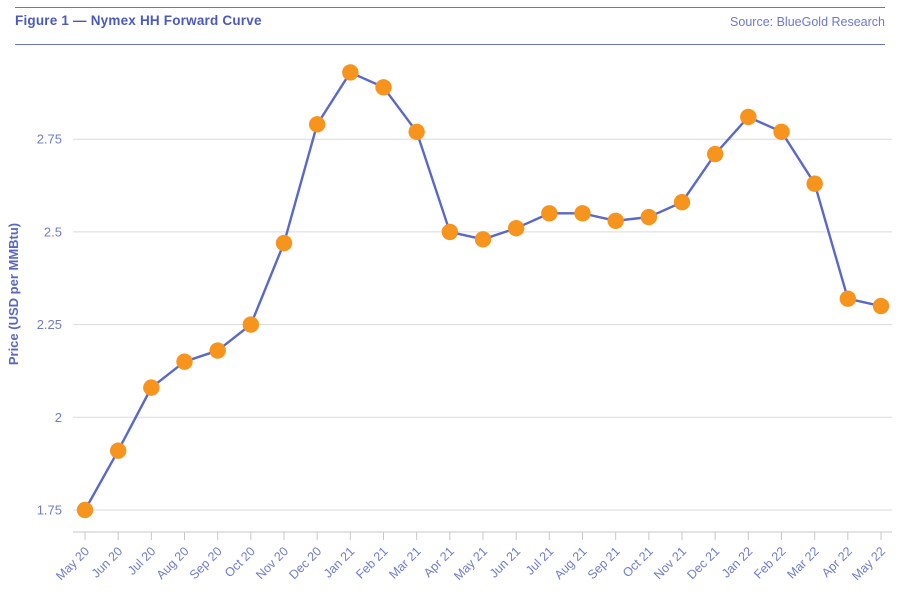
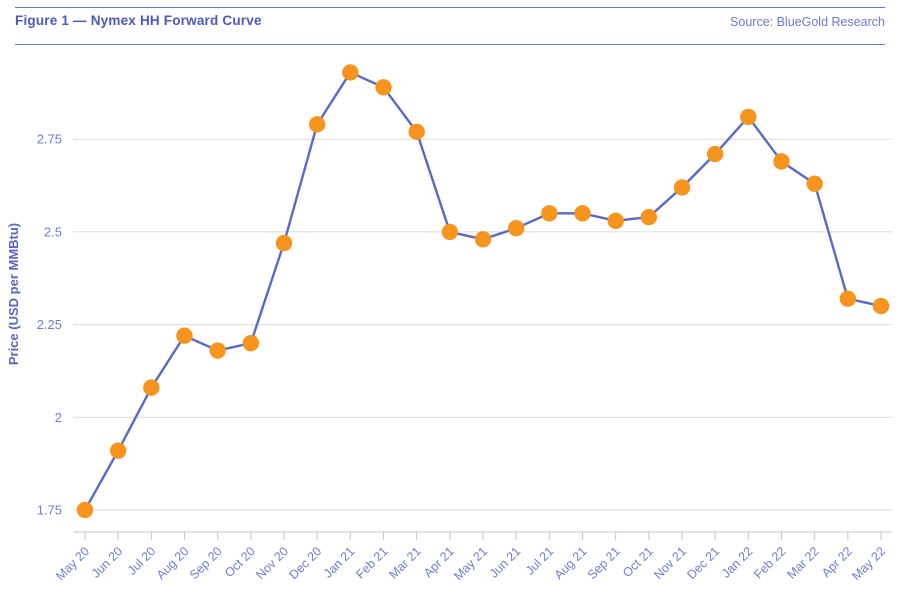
Aug 20: 2.15 -> 2.22
Oct 20: 2.25 -> 2.20
Nov 21: 2.58 -> 2.62
Feb 22: 2.77 -> 2.69
